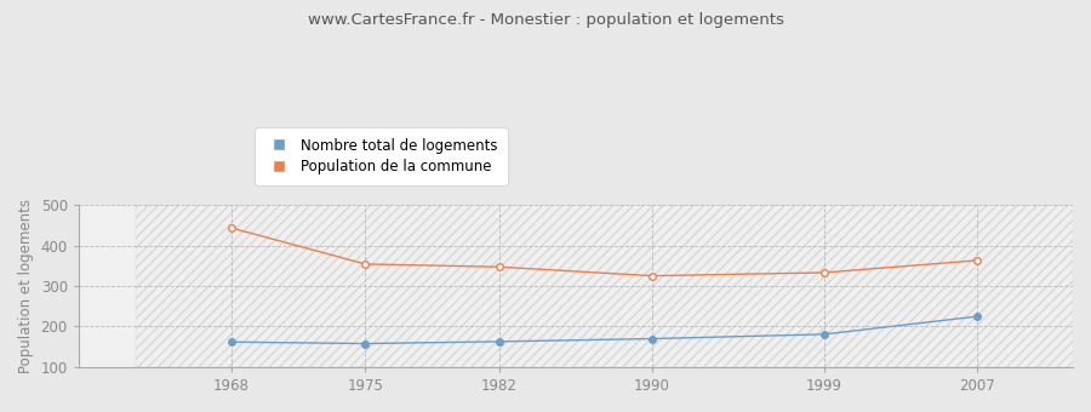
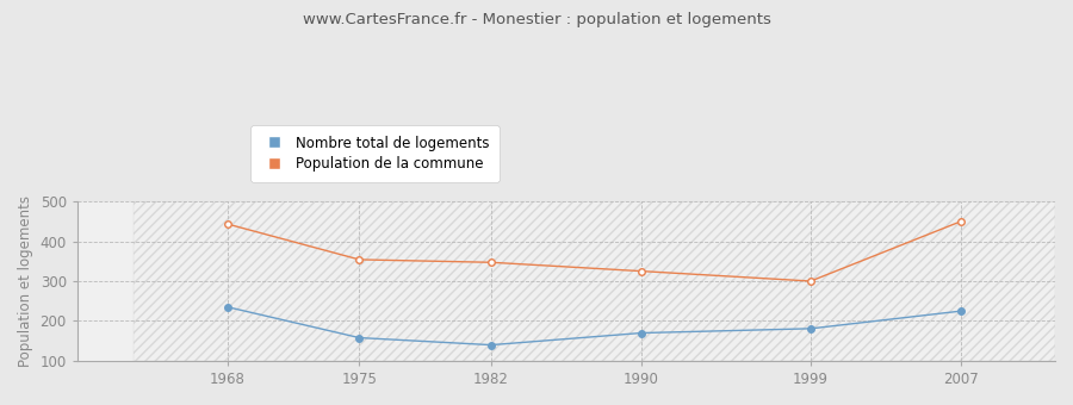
Nombre total de logements/1968: 162 -> 235
Nombre total de logements/1982: 163 -> 140
Population de la commune/1999: 333 -> 300
Population de la commune/2007: 363 -> 450
